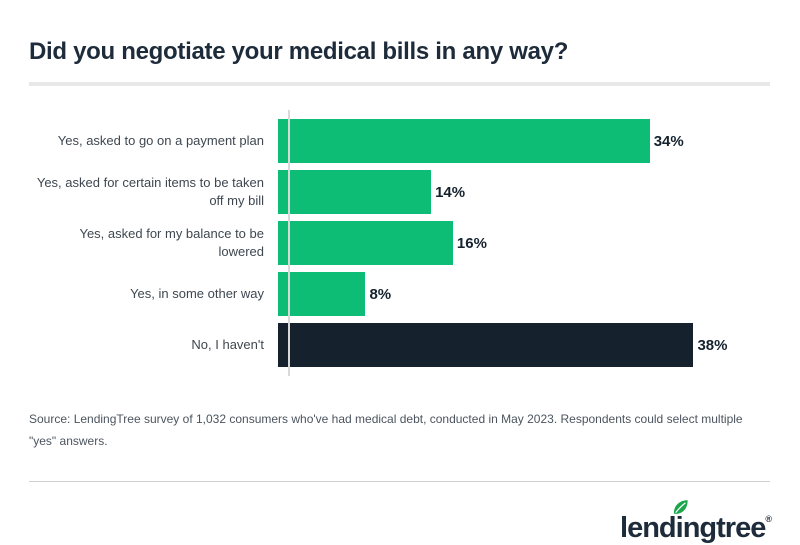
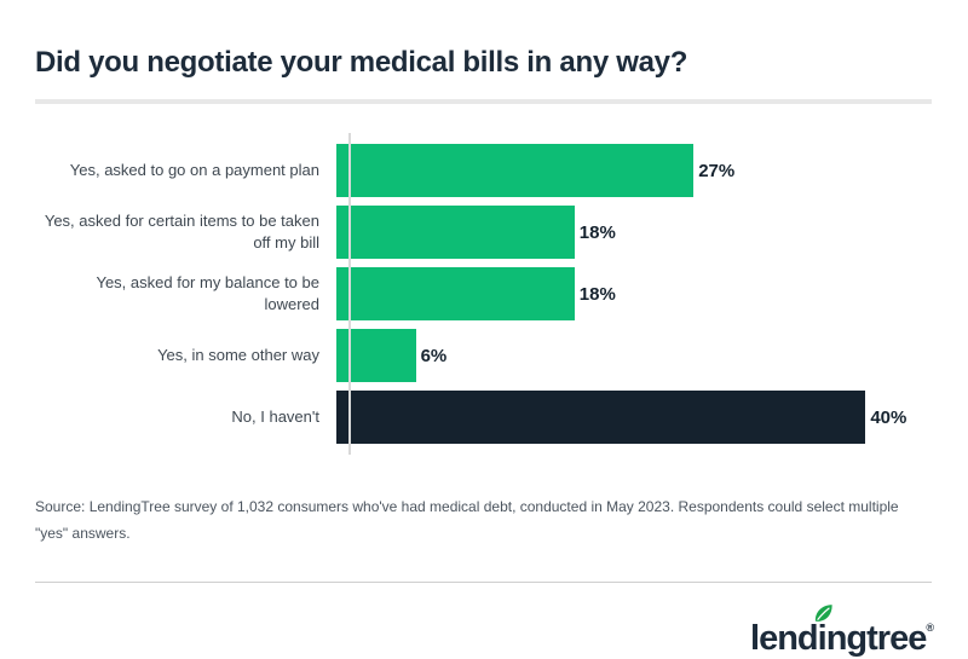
Yes, asked to go on a payment plan: 34% -> 27%
Yes, asked for certain items to be taken off my bill: 14% -> 18%
Yes, asked for my balance to be lowered: 16% -> 18%
Yes, in some other way: 8% -> 6%
No, I haven't: 38% -> 40%
